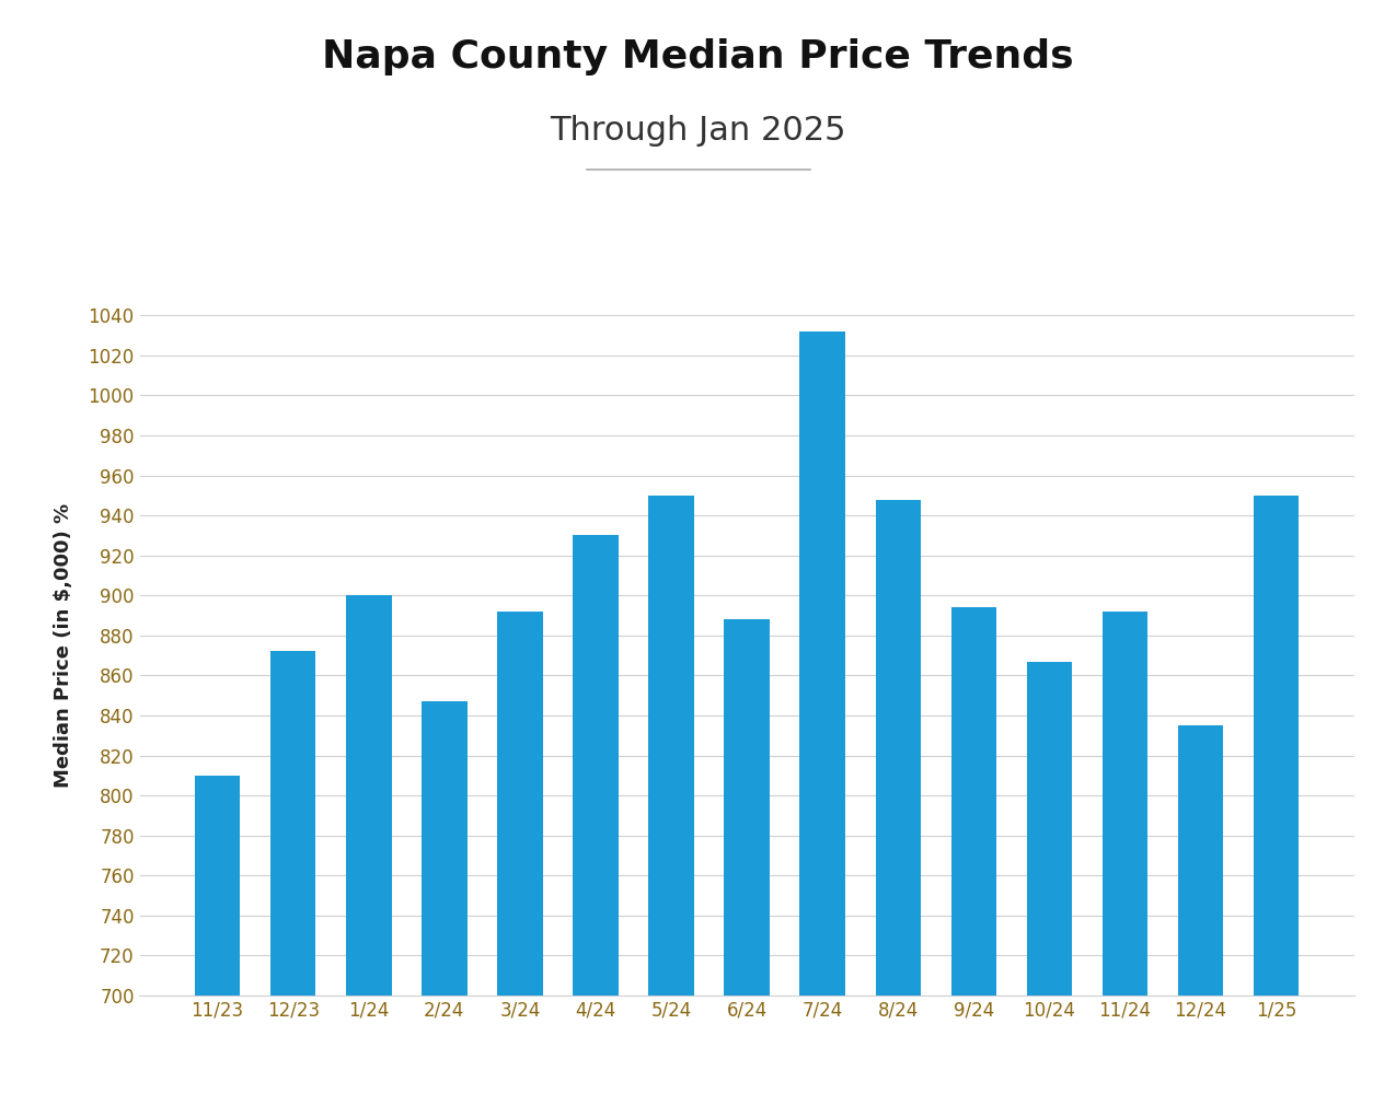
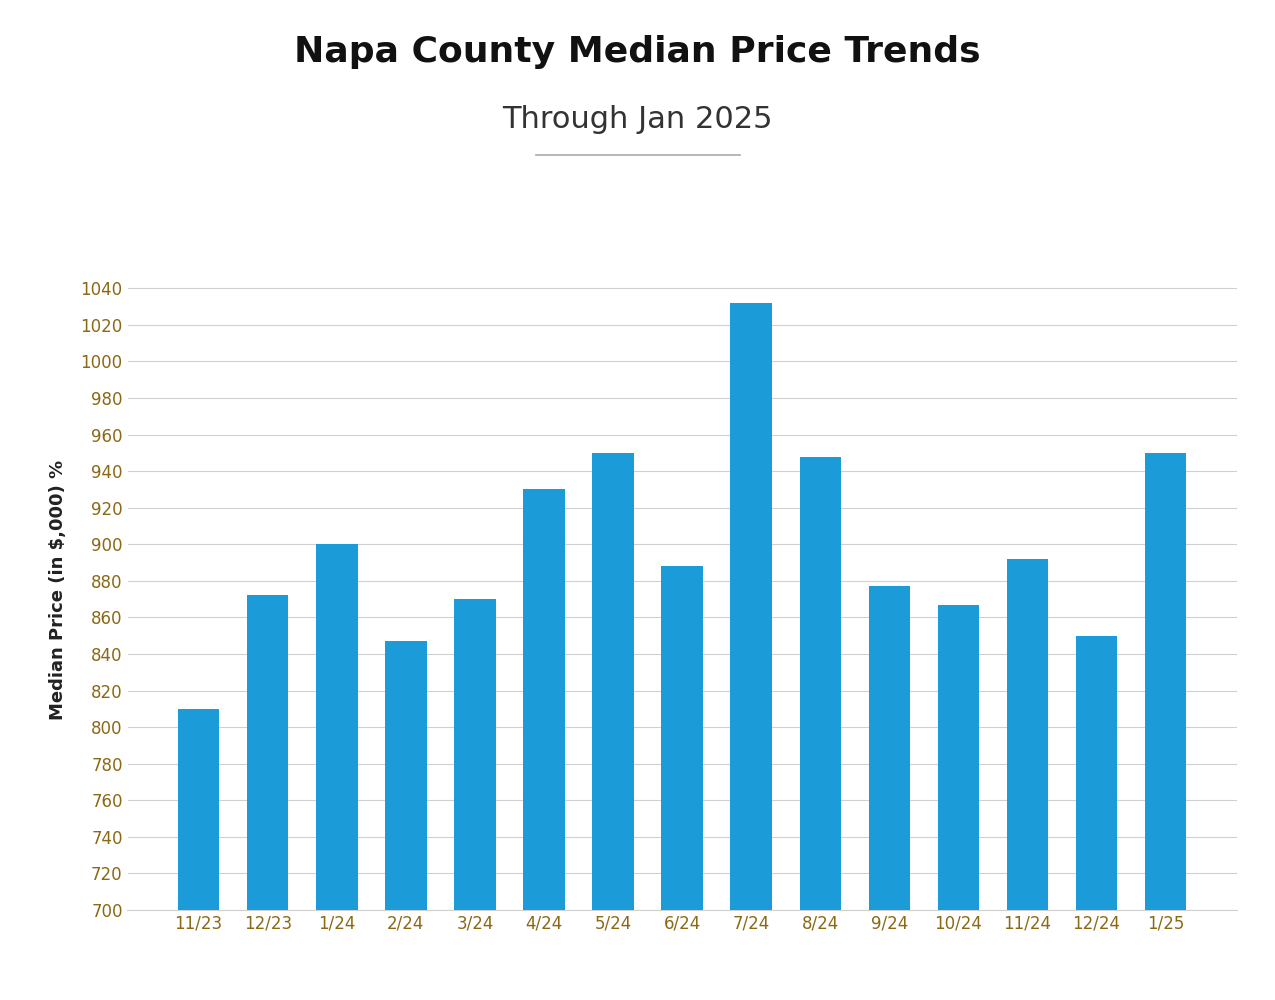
3/24: 892 -> 870
9/24: 894 -> 877
12/24: 835 -> 850
